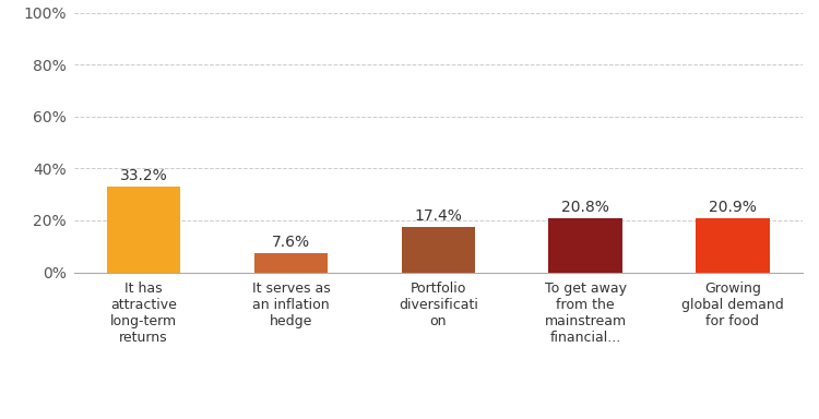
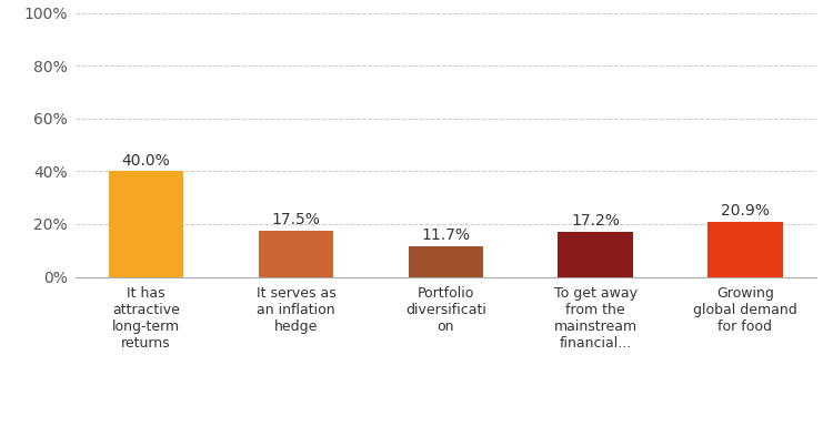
It has attractive long-term returns: 33.2% -> 40.0%
It serves as an inflation hedge: 7.6% -> 17.5%
Portfolio diversificati on: 17.4% -> 11.7%
To get away from the mainstream financial...: 20.8% -> 17.2%
